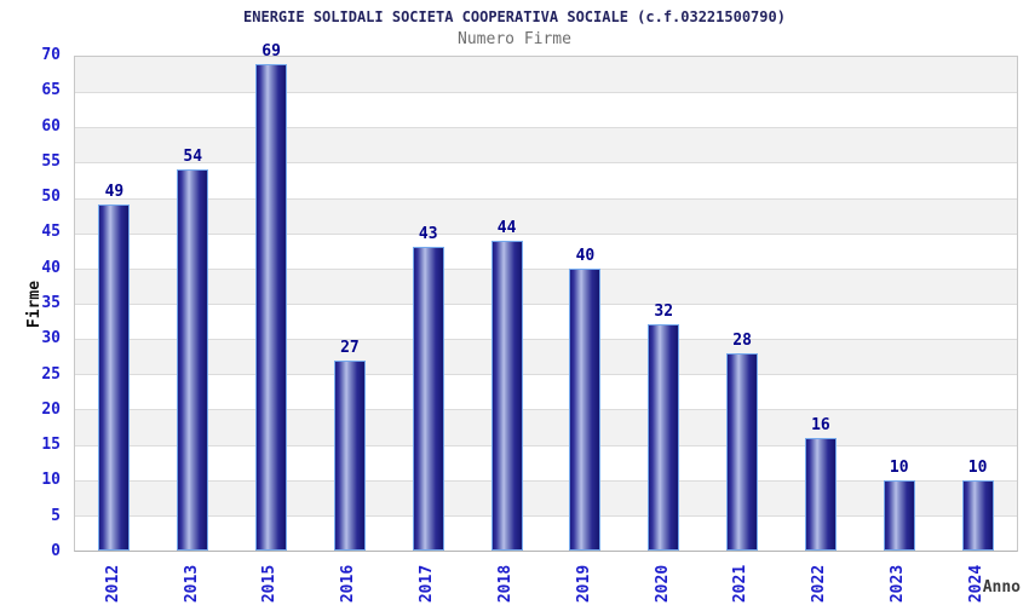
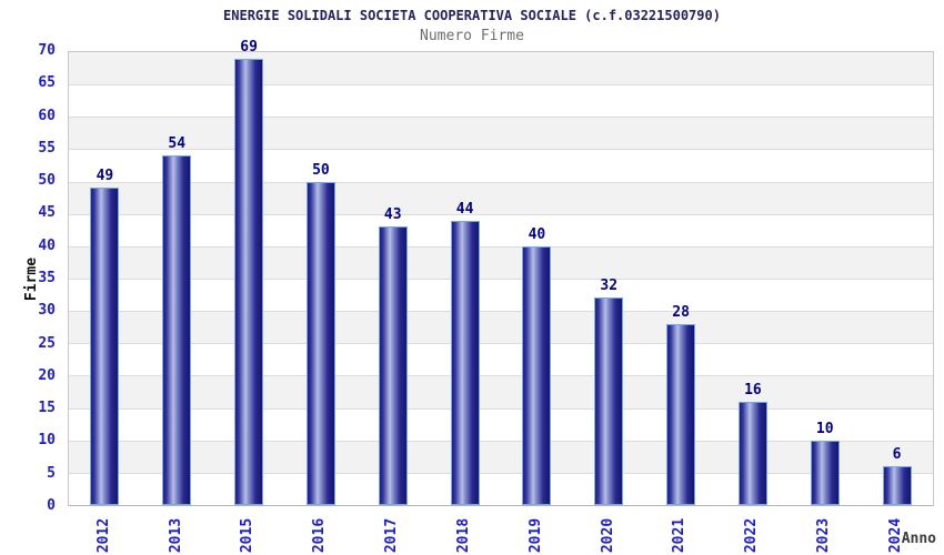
2016: 27 -> 50
2024: 10 -> 6
